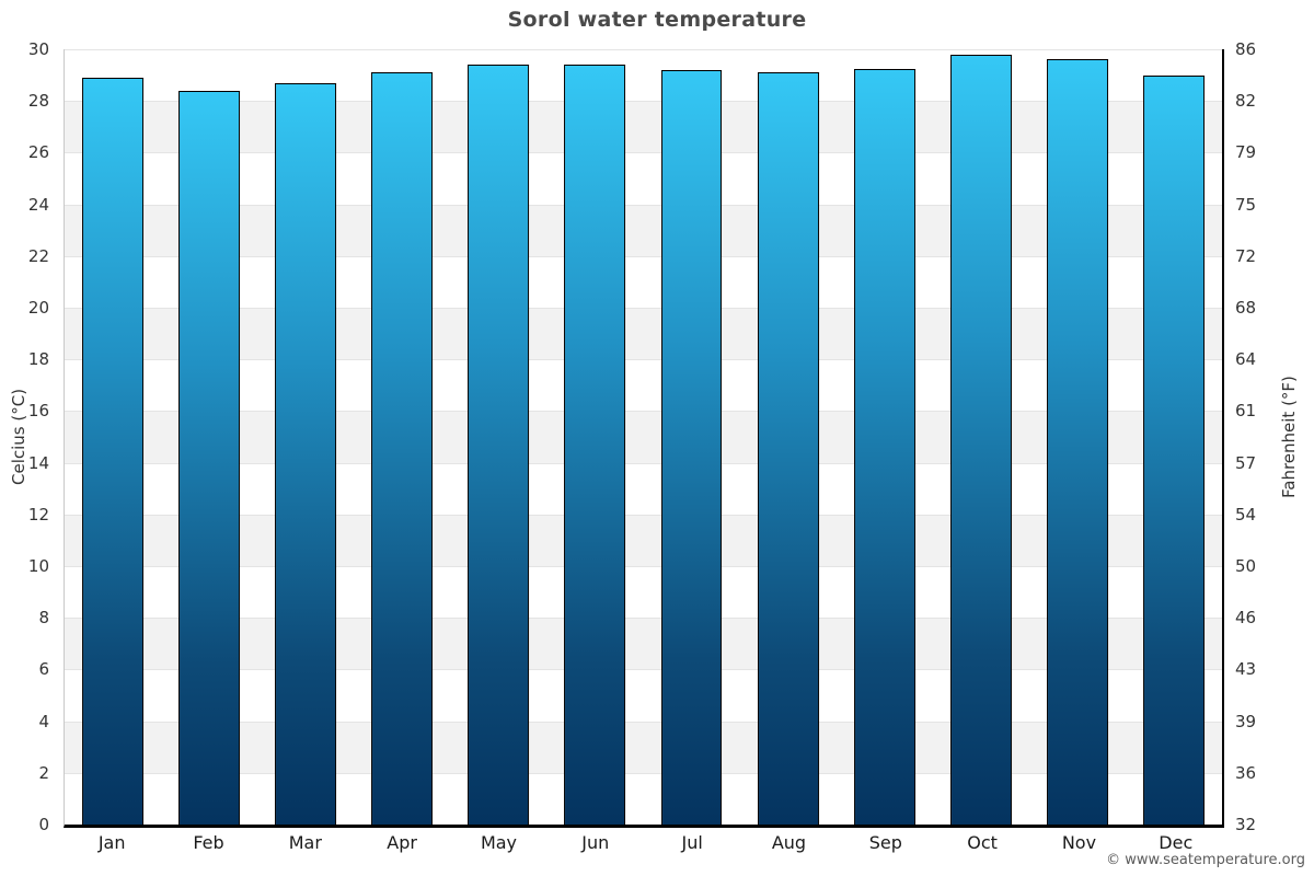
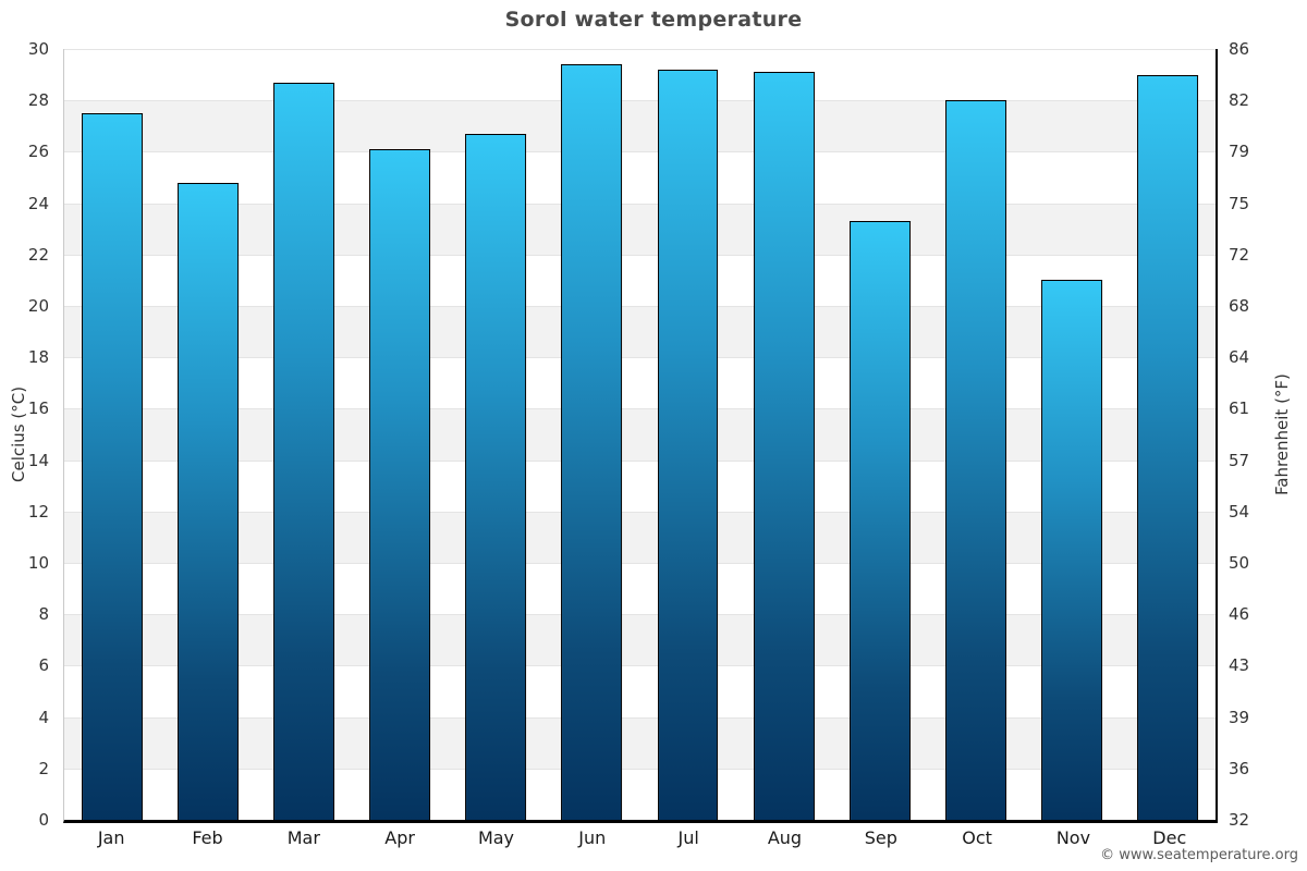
Jan: 28.9 -> 27.5
Feb: 28.4 -> 24.8
Apr: 29.1 -> 26.1
May: 29.4 -> 26.7
Sep: 29.2 -> 23.3
Oct: 29.8 -> 28.0
Nov: 29.6 -> 21.0
